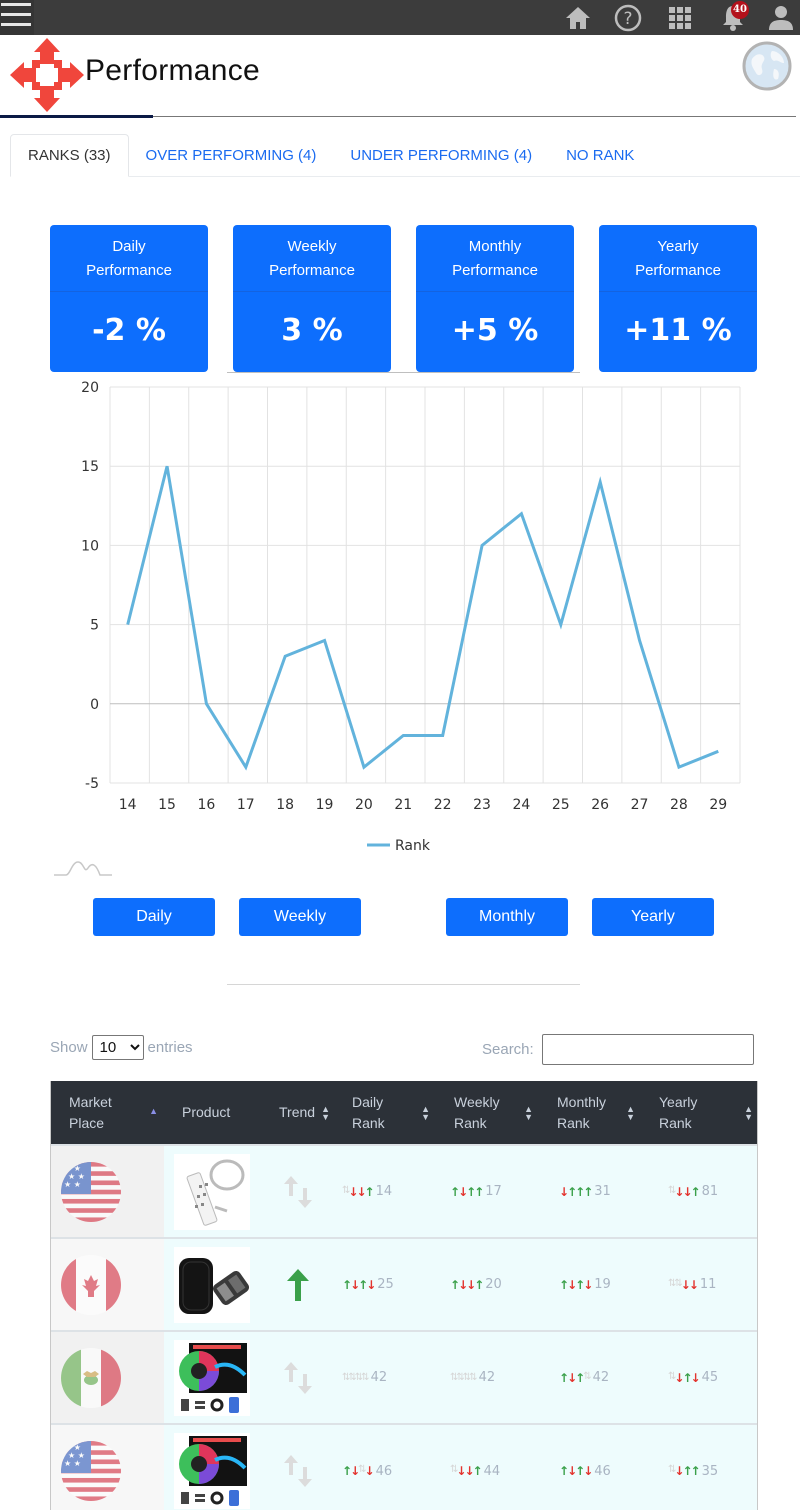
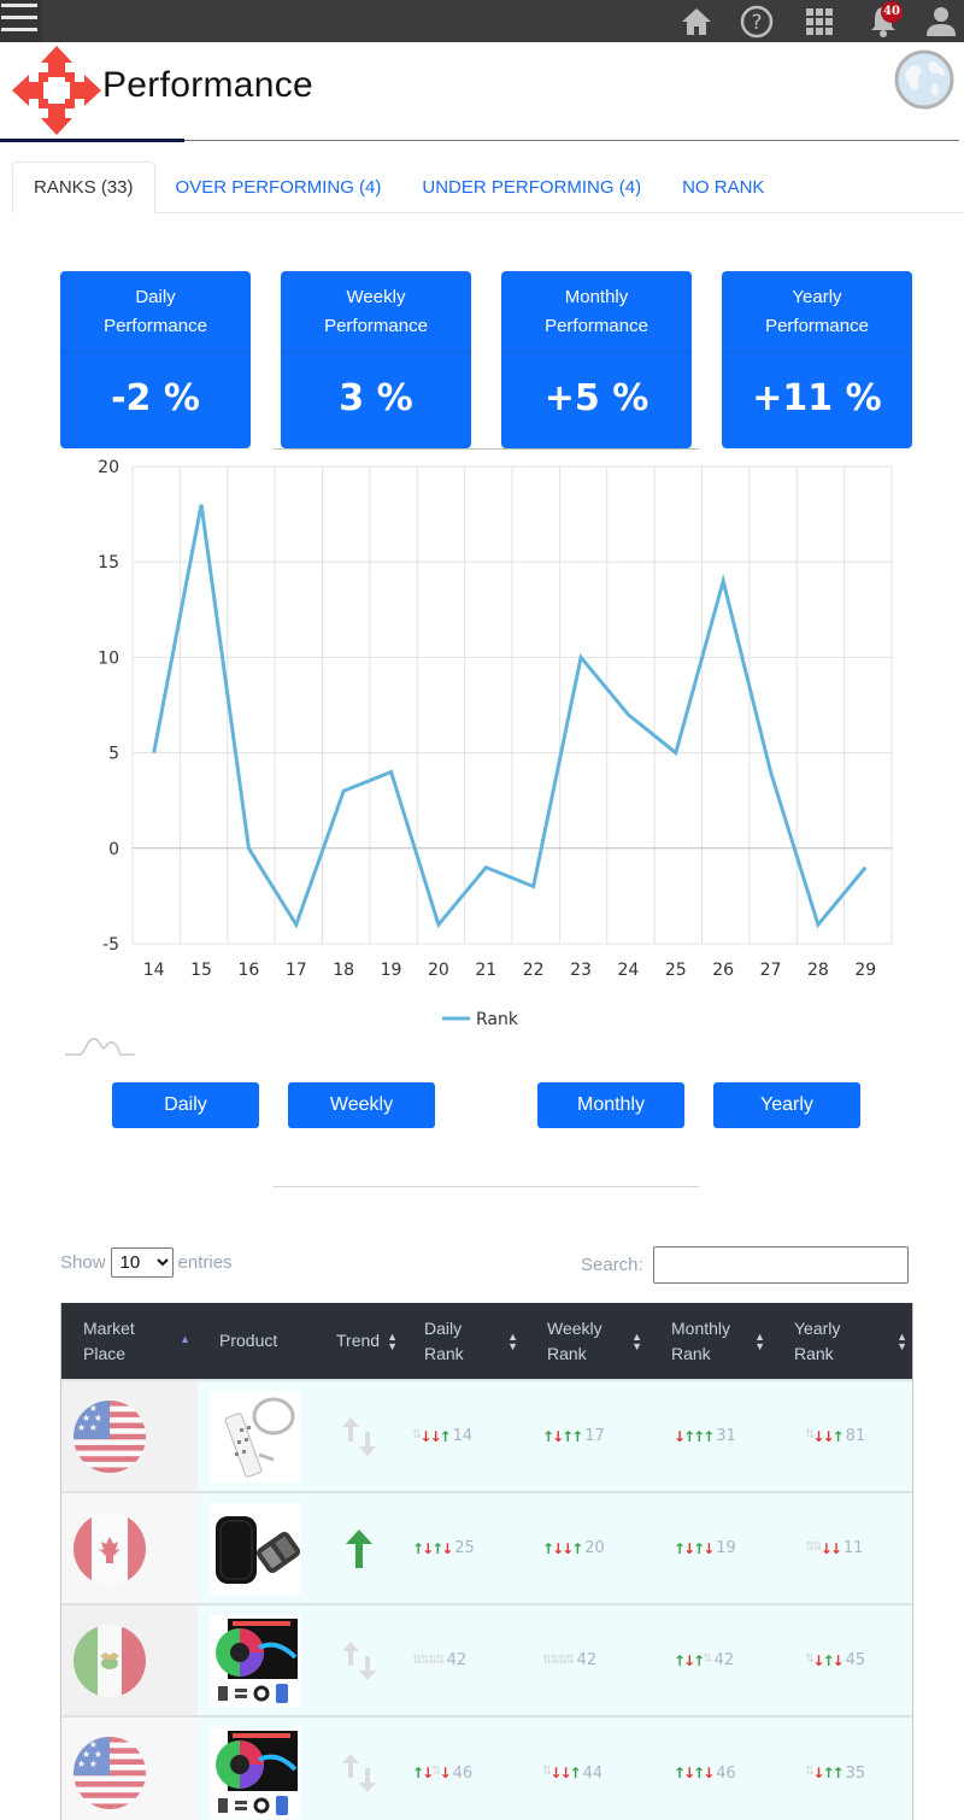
15: 15 -> 18
21: -2 -> -1
24: 12 -> 7
29: -3 -> -1
